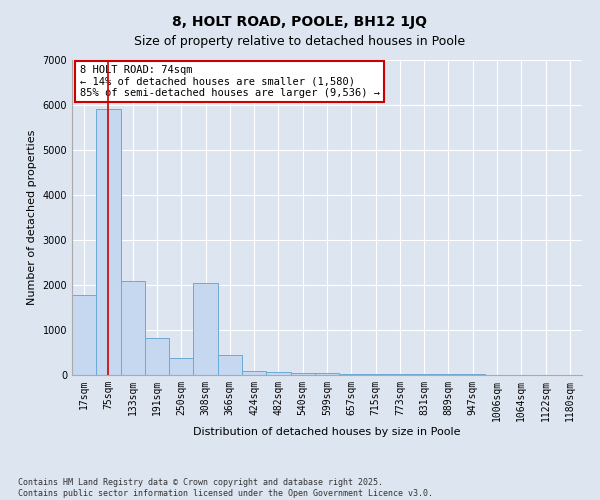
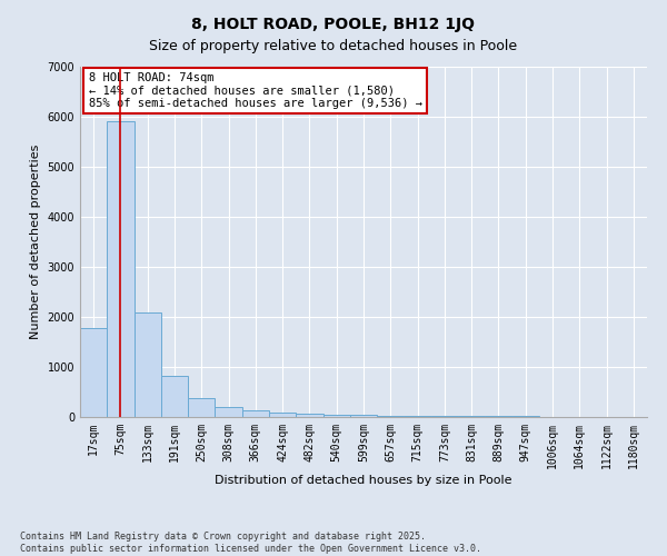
308sqm: 2050 -> 200
366sqm: 450 -> 130
